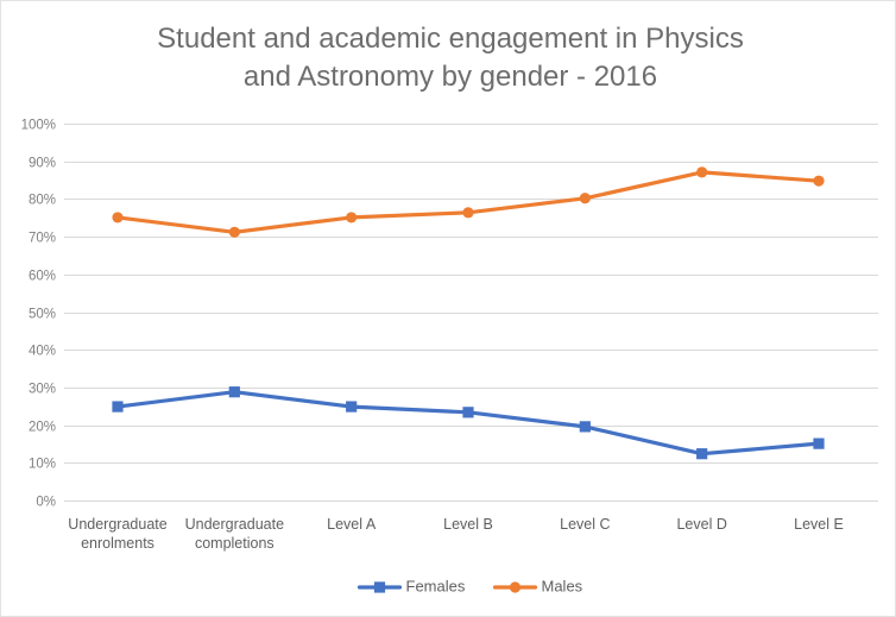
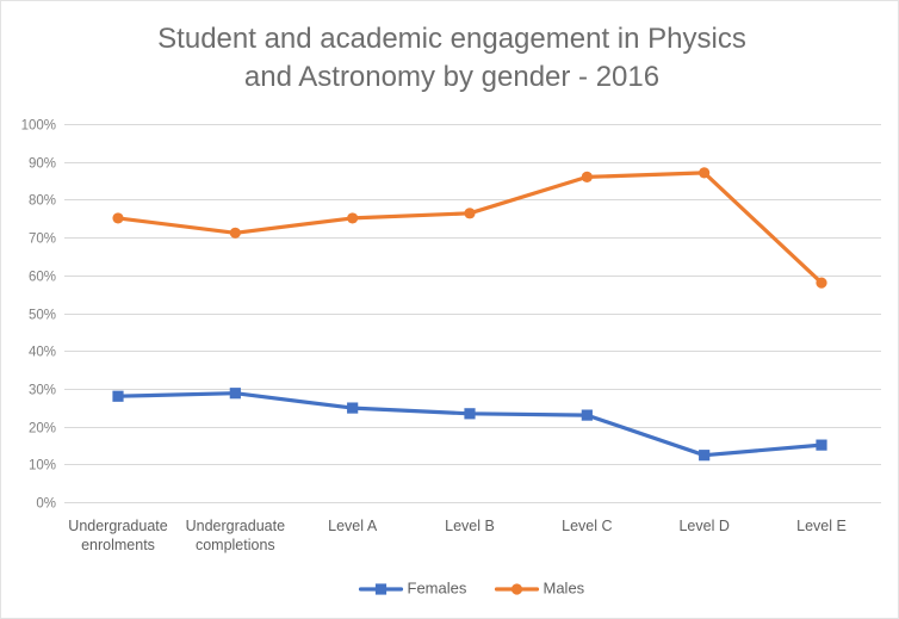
Females/Undergraduate enrolments: 25% -> 28%
Females/Level C: 20% -> 23%
Males/Level C: 80% -> 86%
Males/Level E: 85% -> 58%
